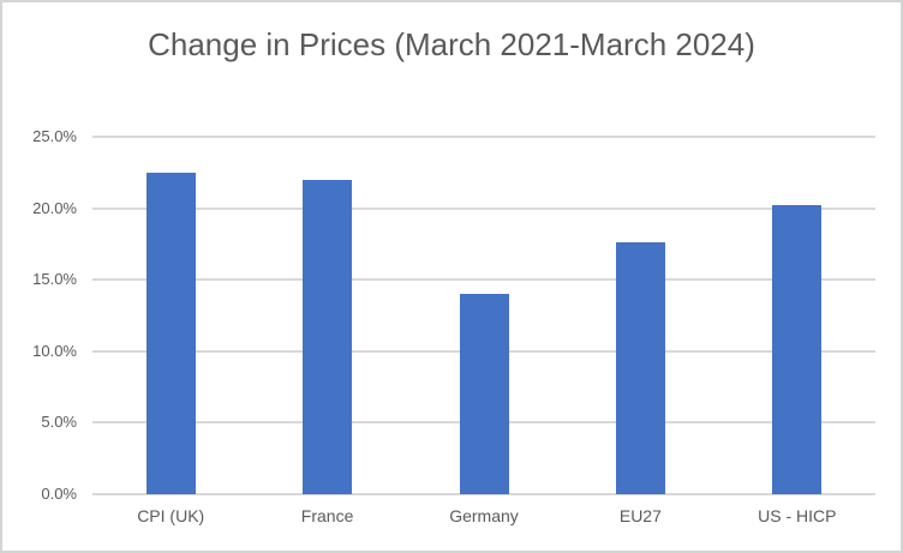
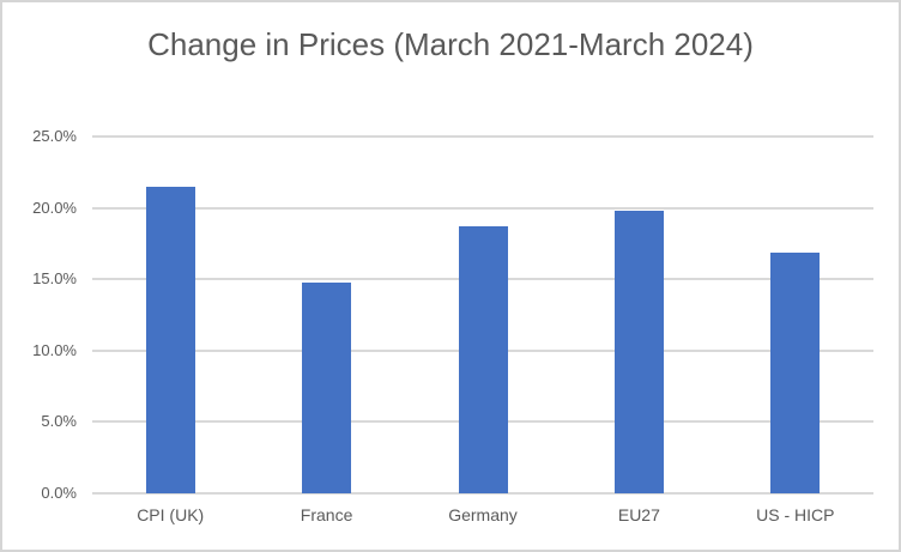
CPI (UK): 22.5% -> 21.5%
France: 22.0% -> 14.8%
Germany: 14.0% -> 18.7%
EU27: 17.6% -> 19.8%
US - HICP: 20.2% -> 16.9%
